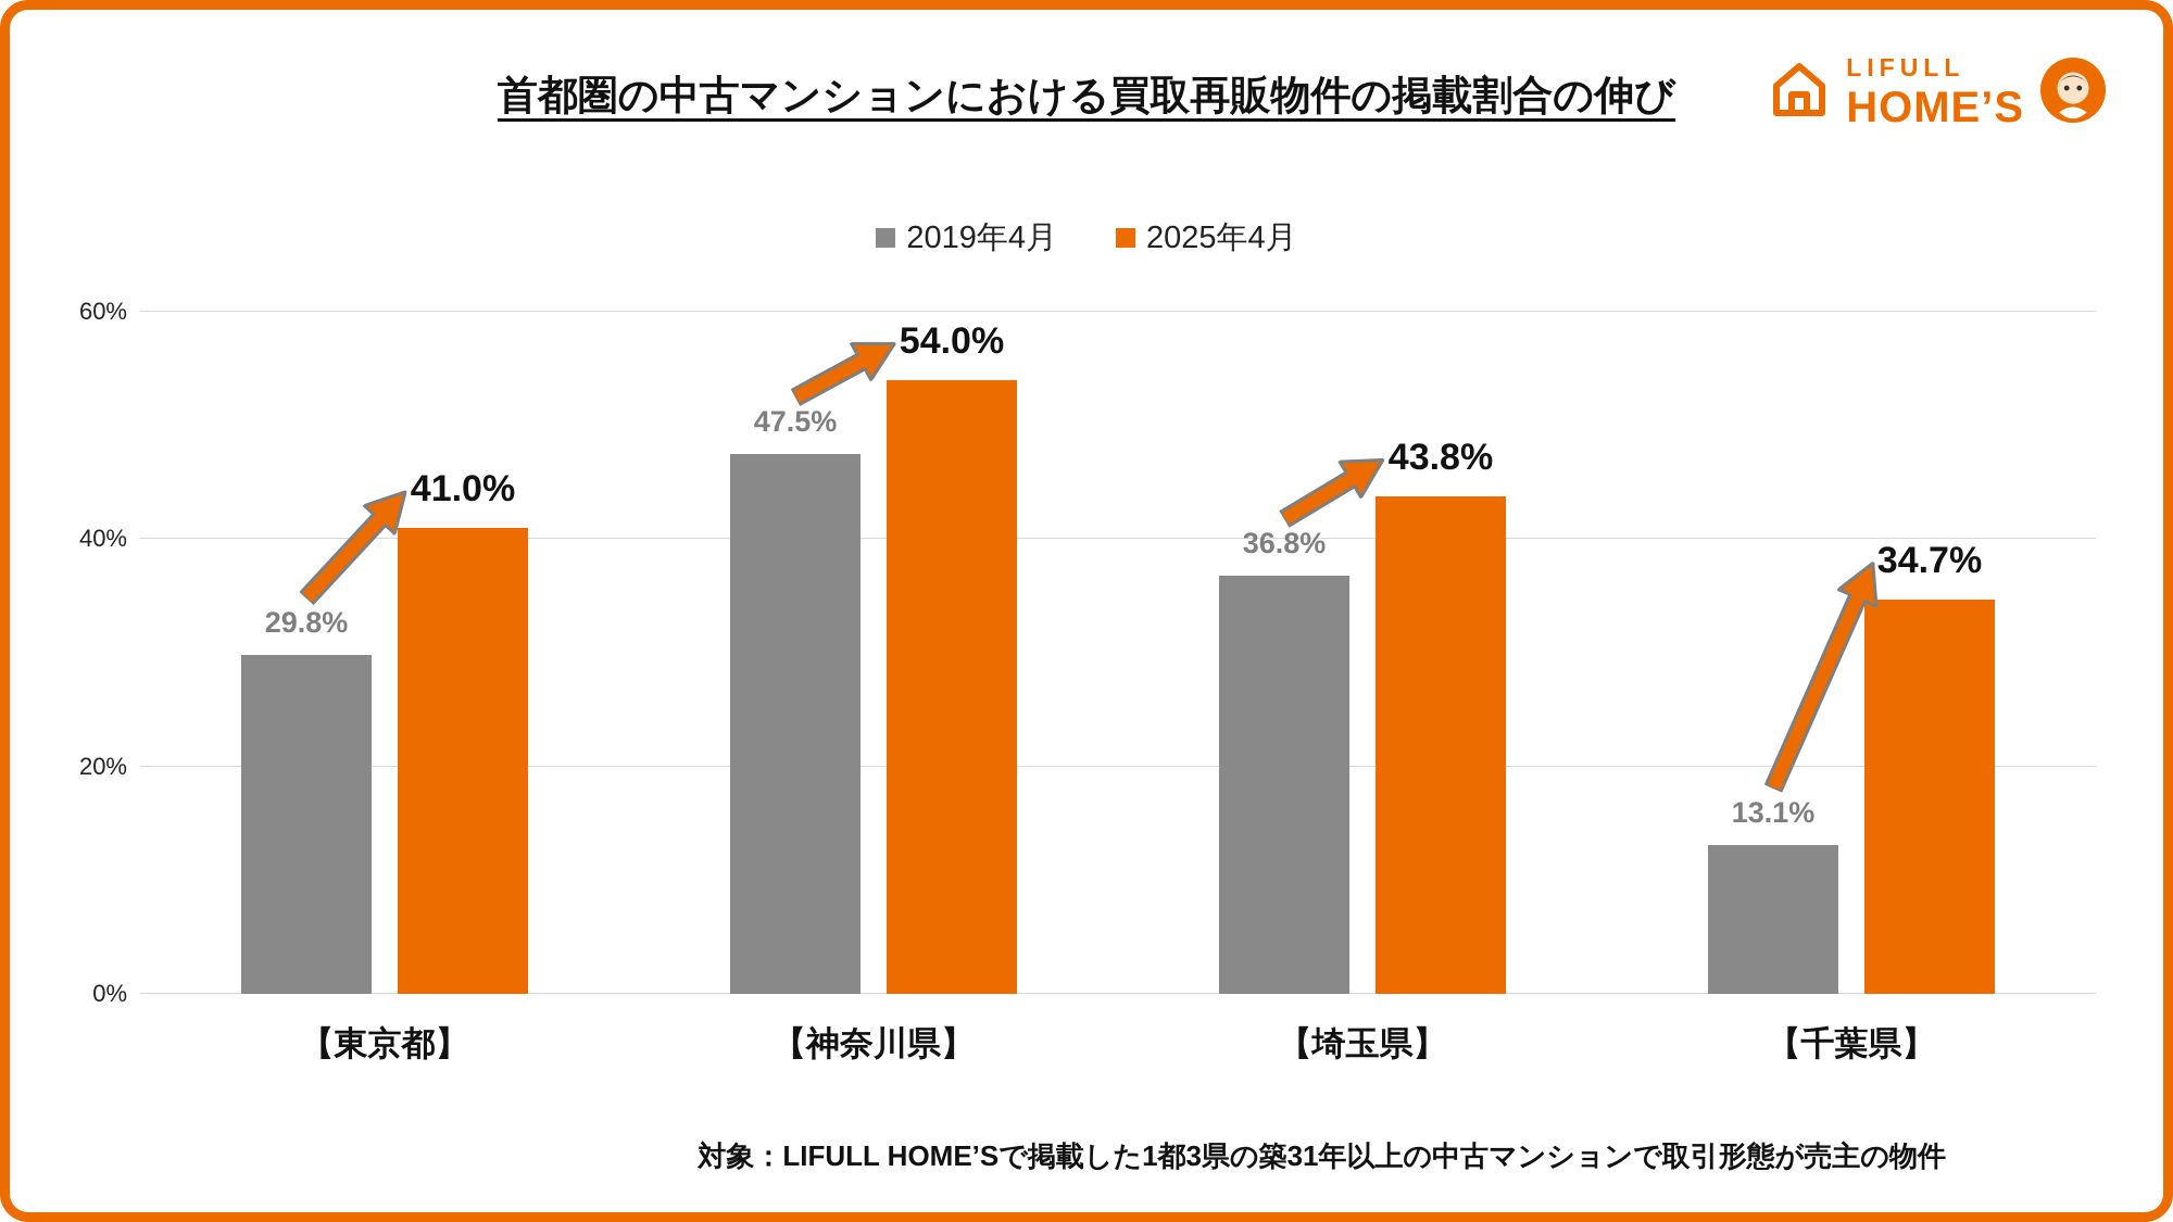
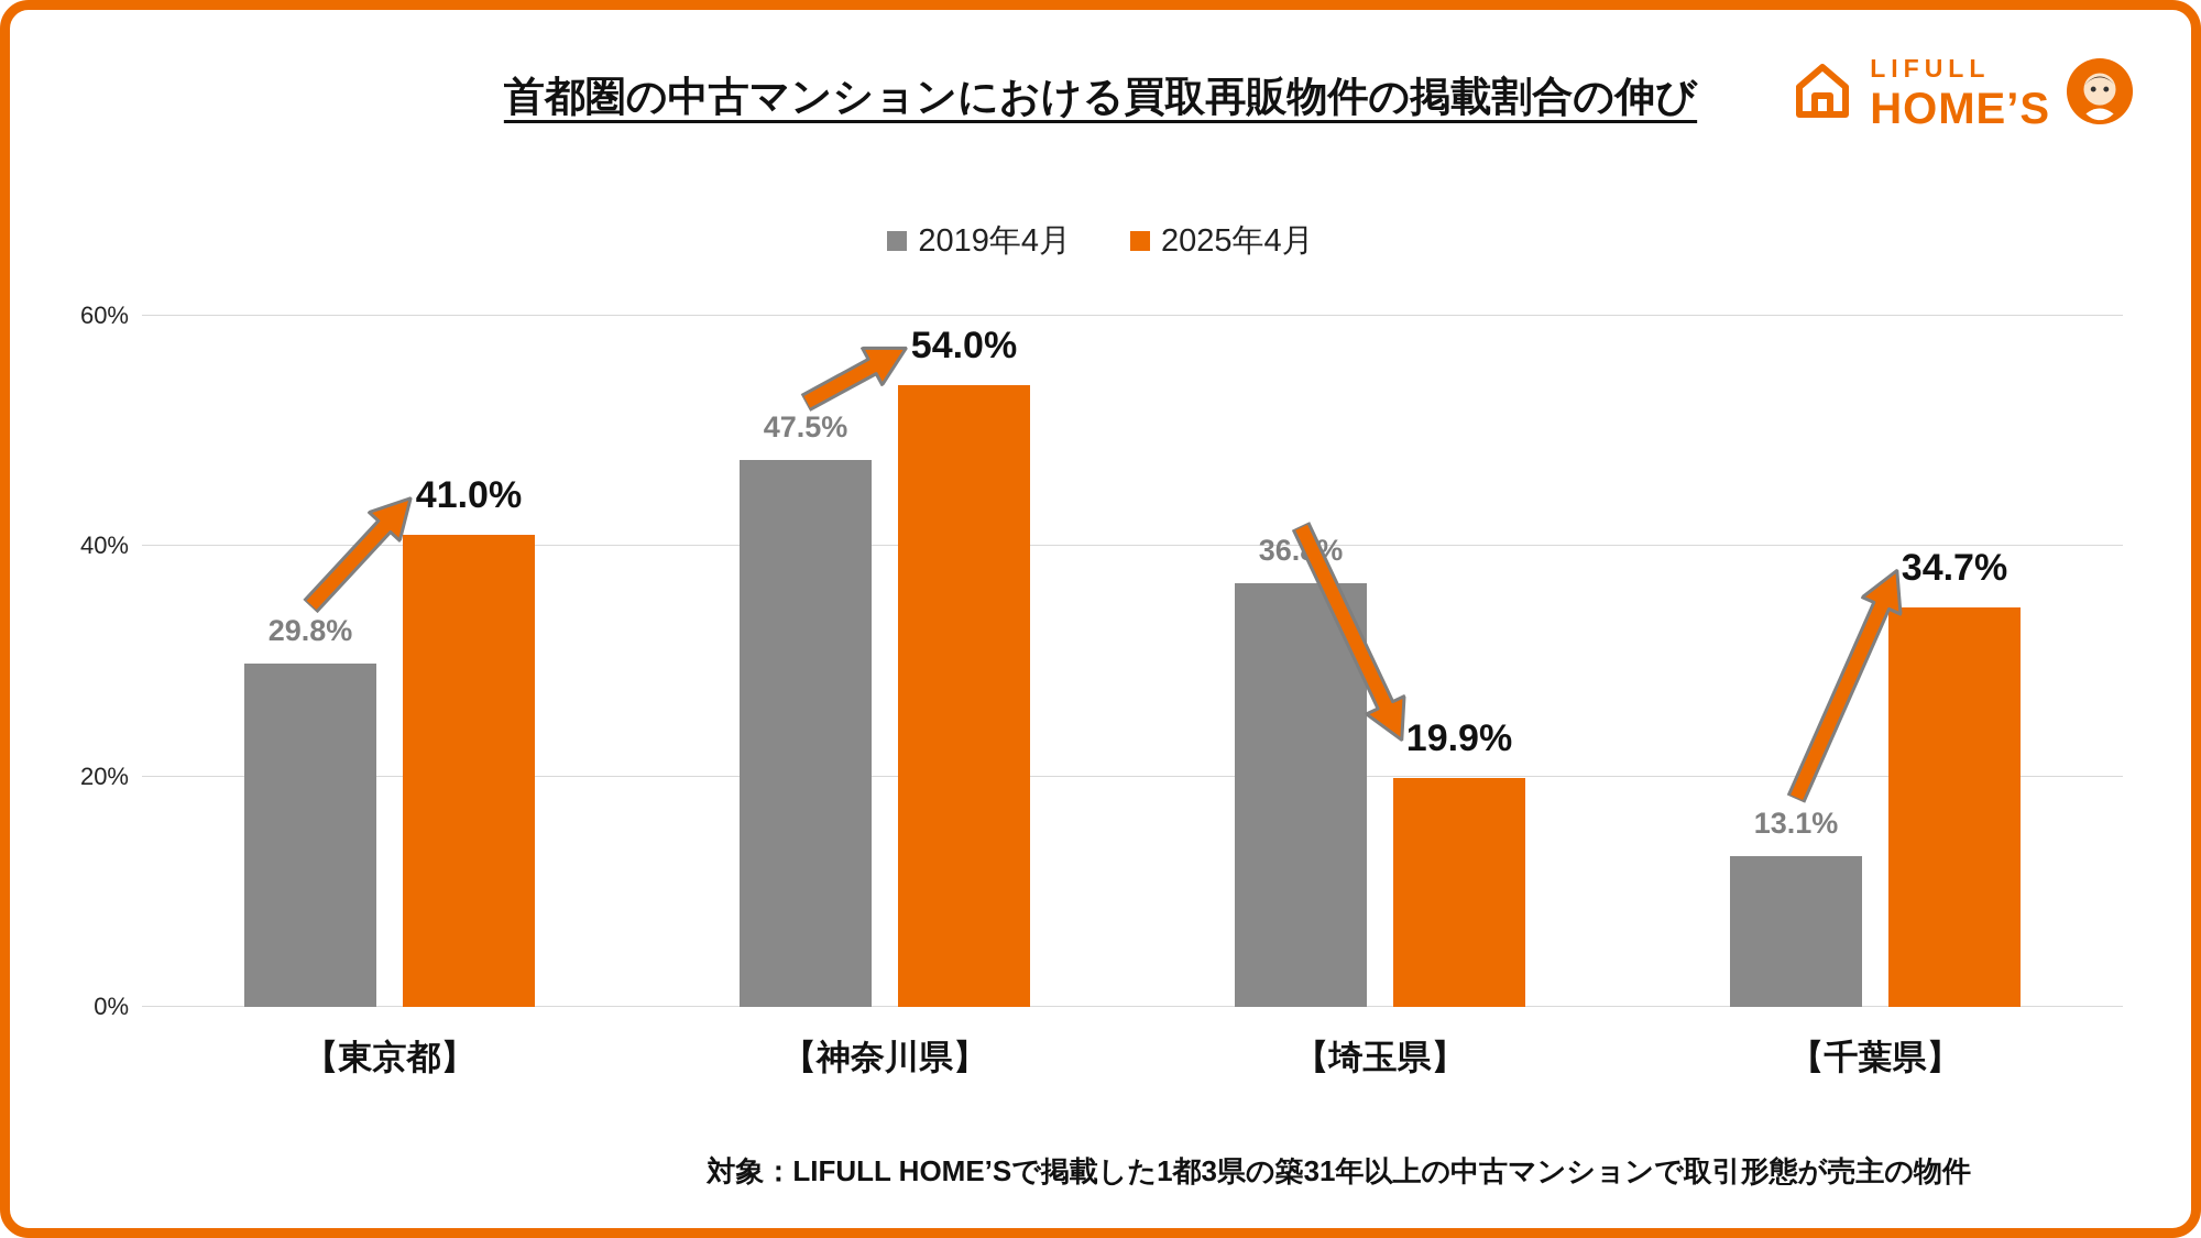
2025年4月/【埼玉県】: 43.8% -> 19.9%
